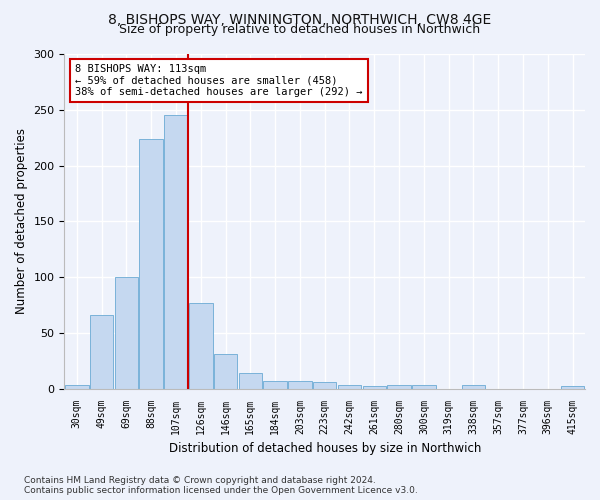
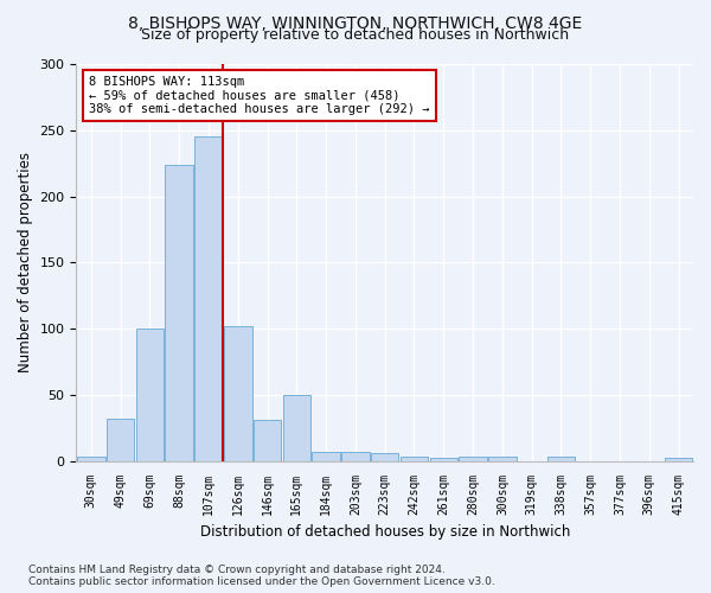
49sqm: 66 -> 32
126sqm: 77 -> 102
165sqm: 14 -> 50
